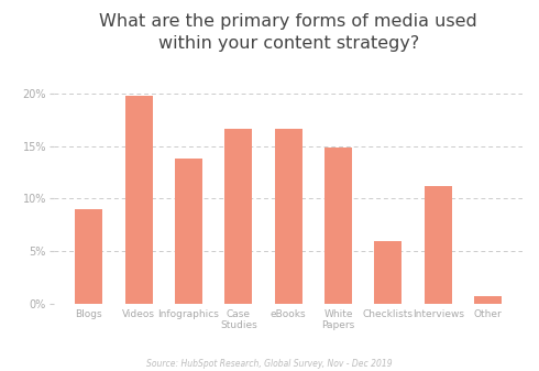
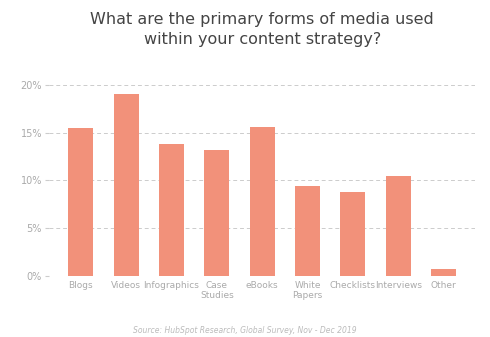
Blogs: 9.0% -> 15.5%
Videos: 19.8% -> 19.0%
Case Studies: 16.6% -> 13.2%
eBooks: 16.6% -> 15.6%
White Papers: 14.8% -> 9.4%
Checklists: 6.0% -> 8.8%
Interviews: 11.2% -> 10.5%
